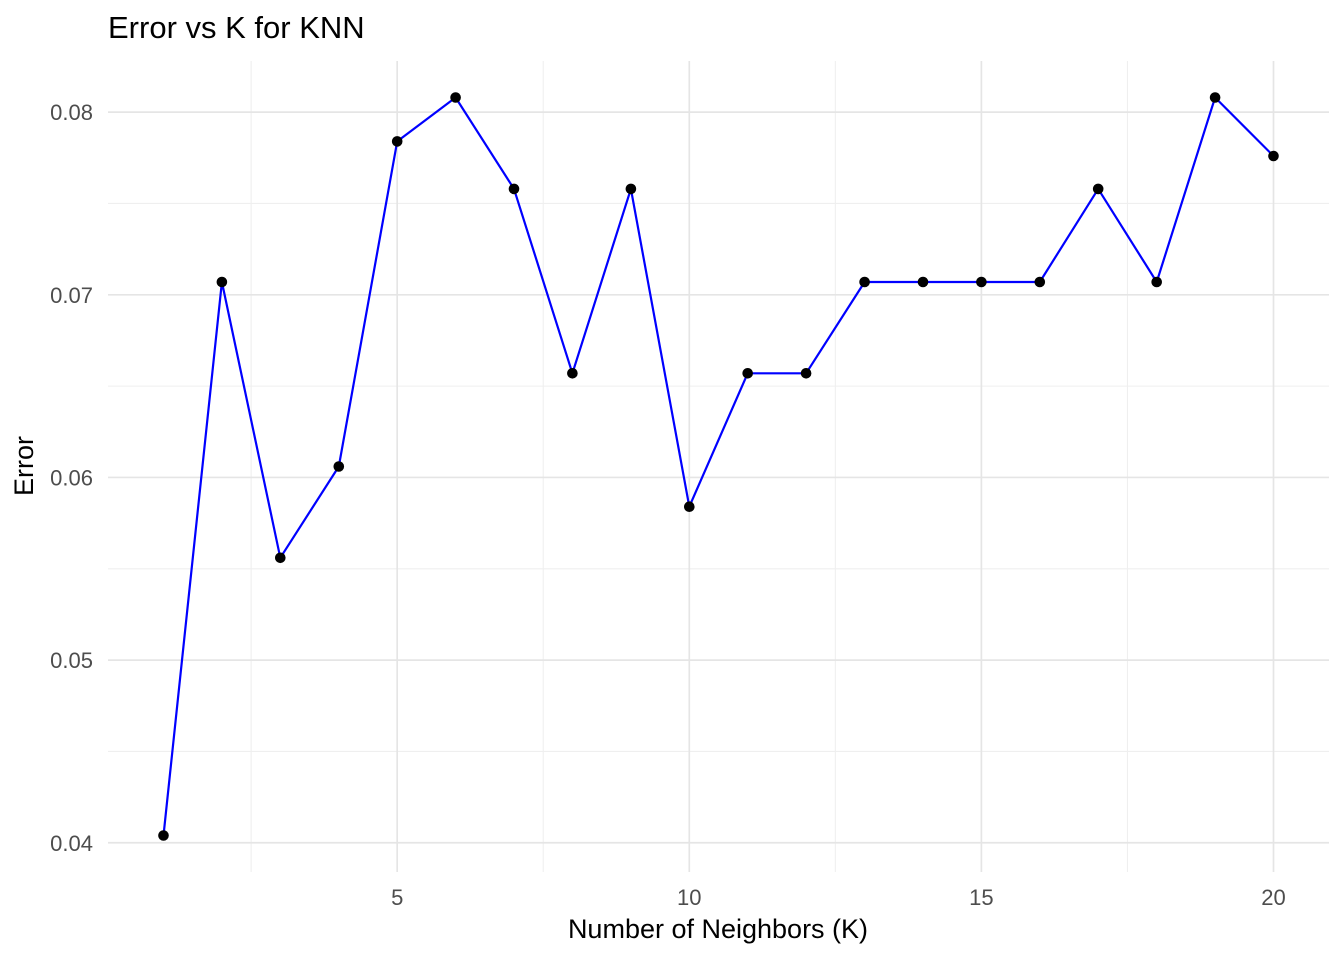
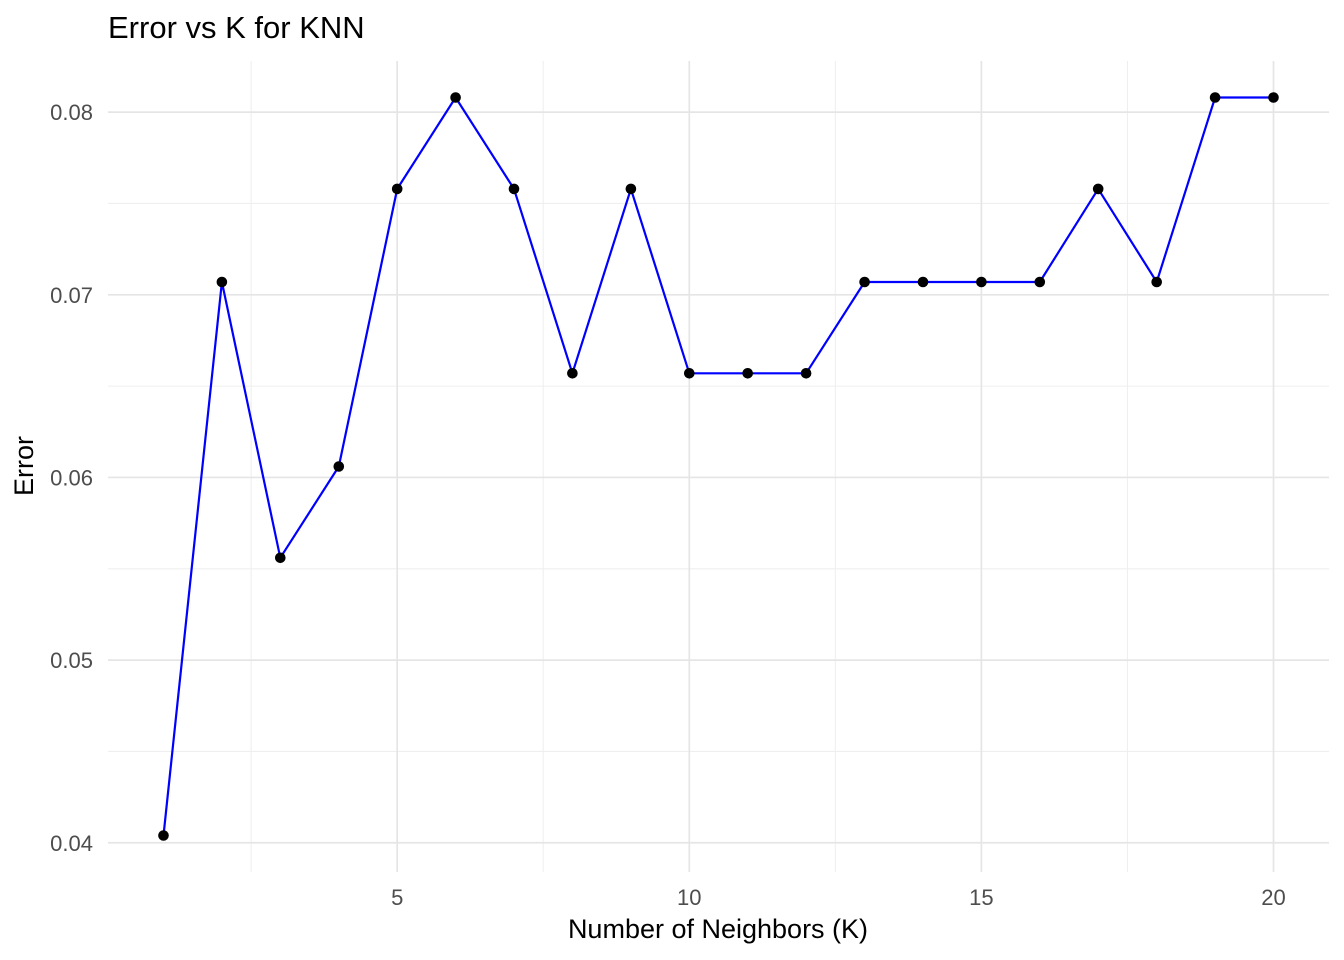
5: 0.0784 -> 0.0758
10: 0.0584 -> 0.0657
20: 0.0776 -> 0.0808
